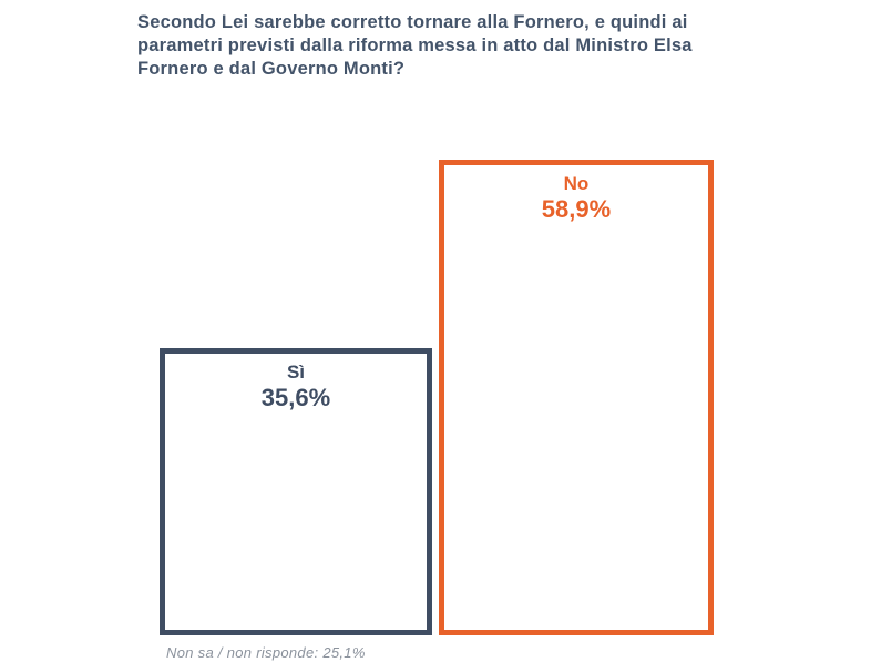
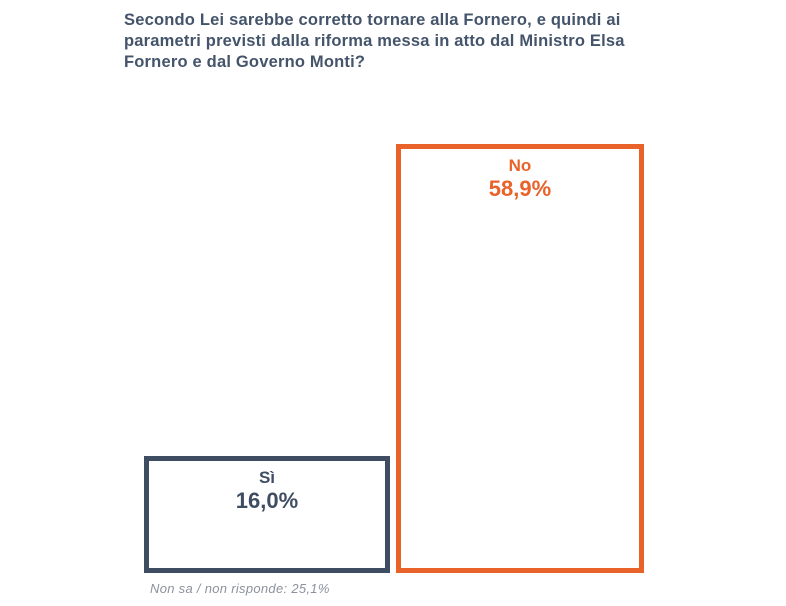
Sì: 35,6% -> 16,0%
